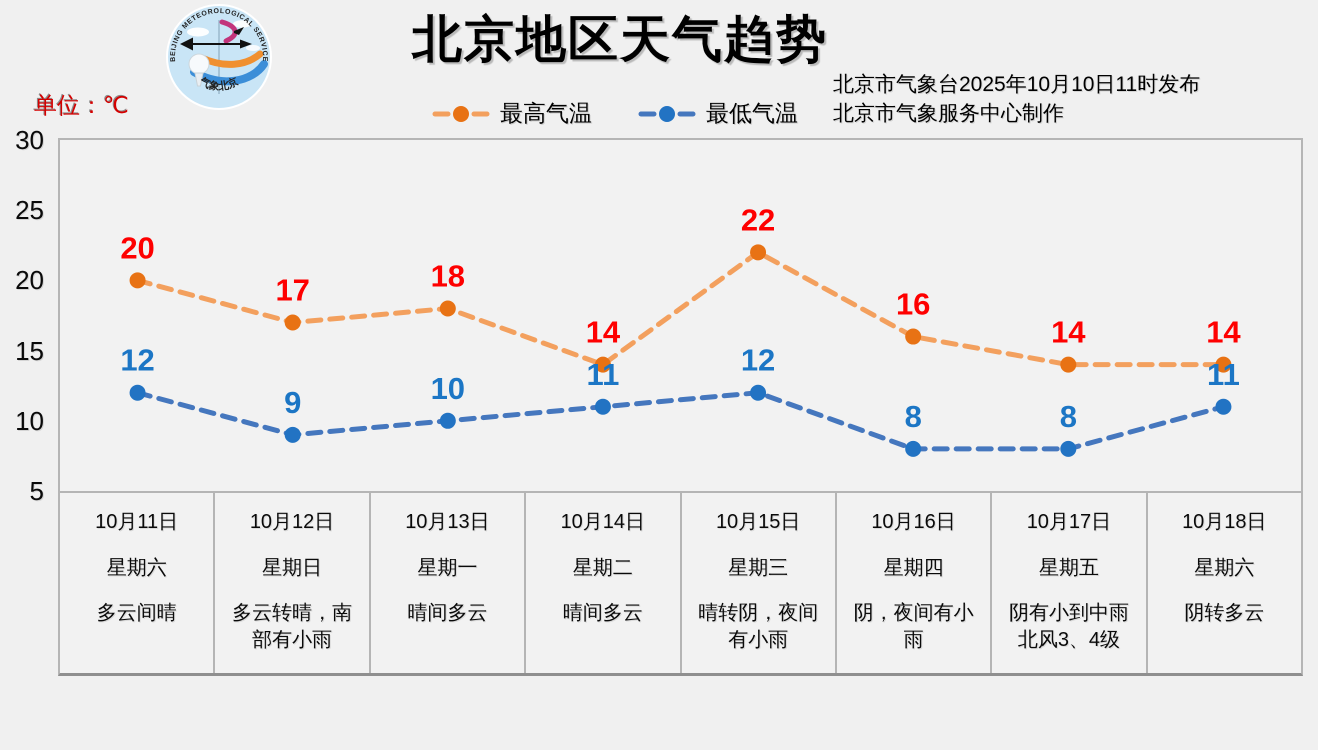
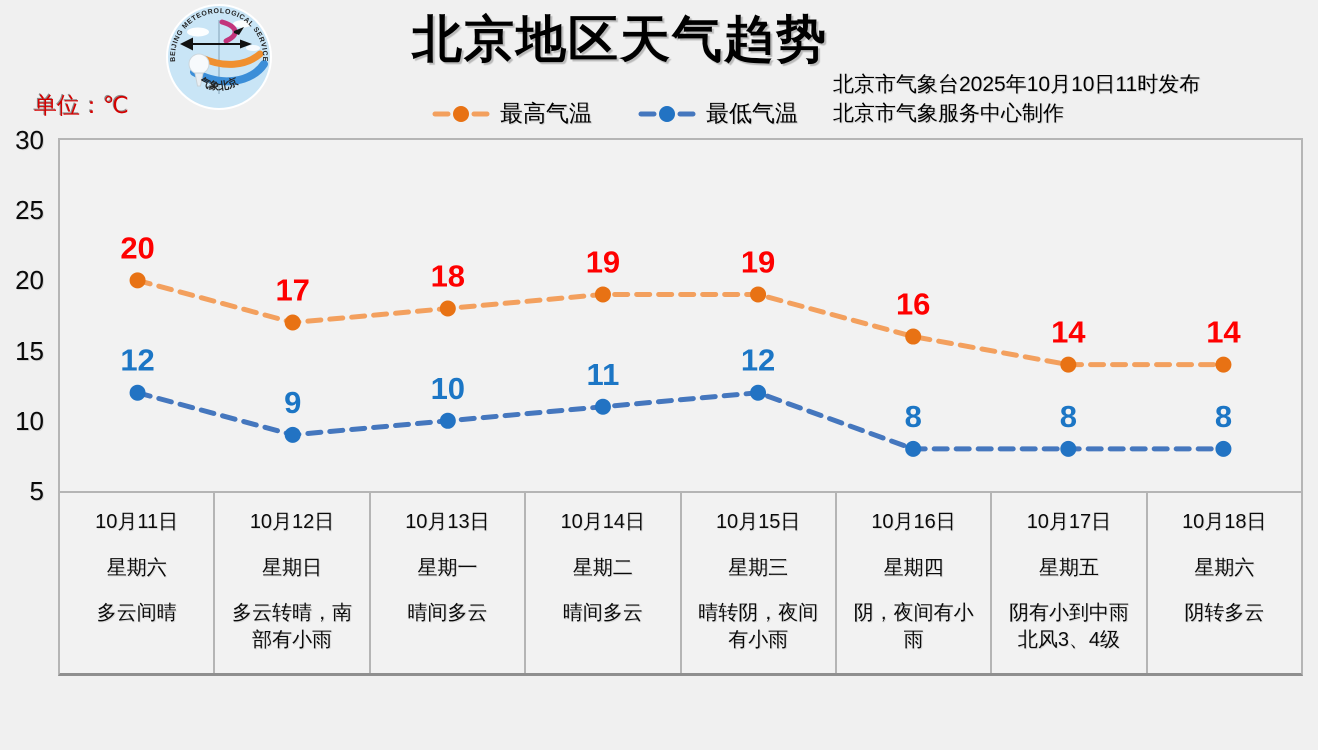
最高气温/10月14日: 14 -> 19
最高气温/10月15日: 22 -> 19
最低气温/10月18日: 11 -> 8
